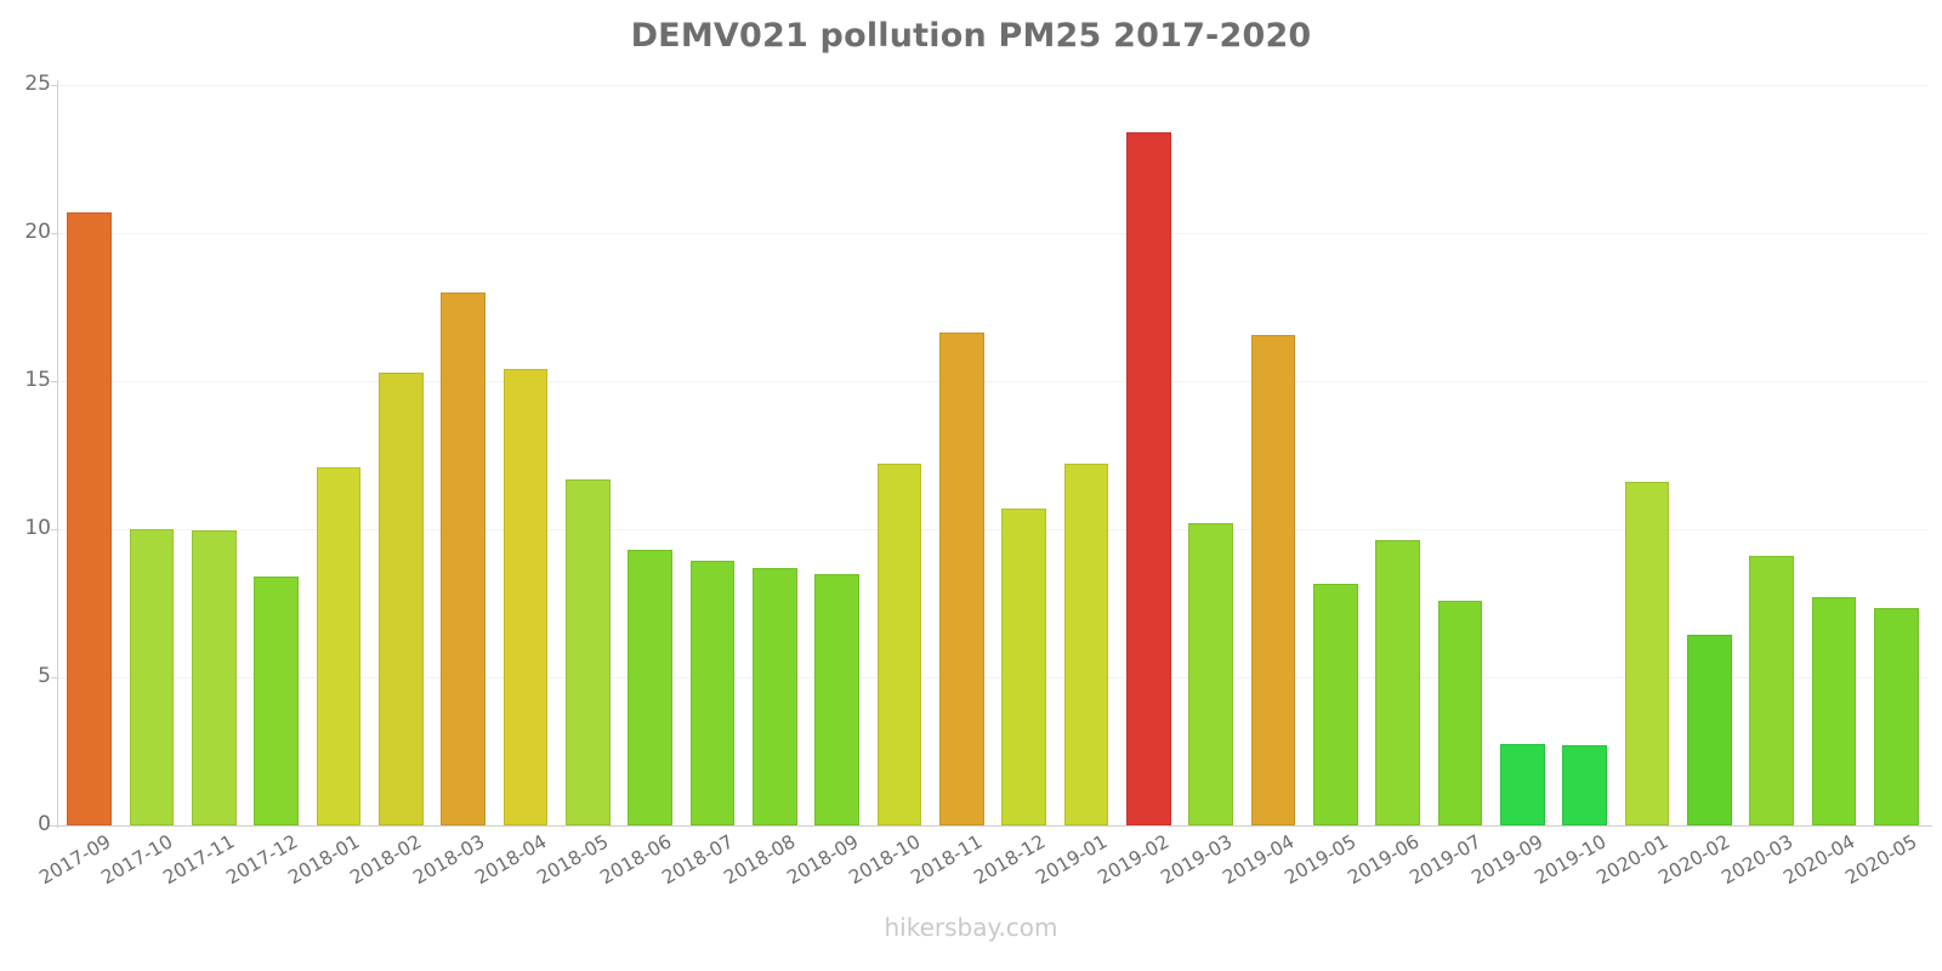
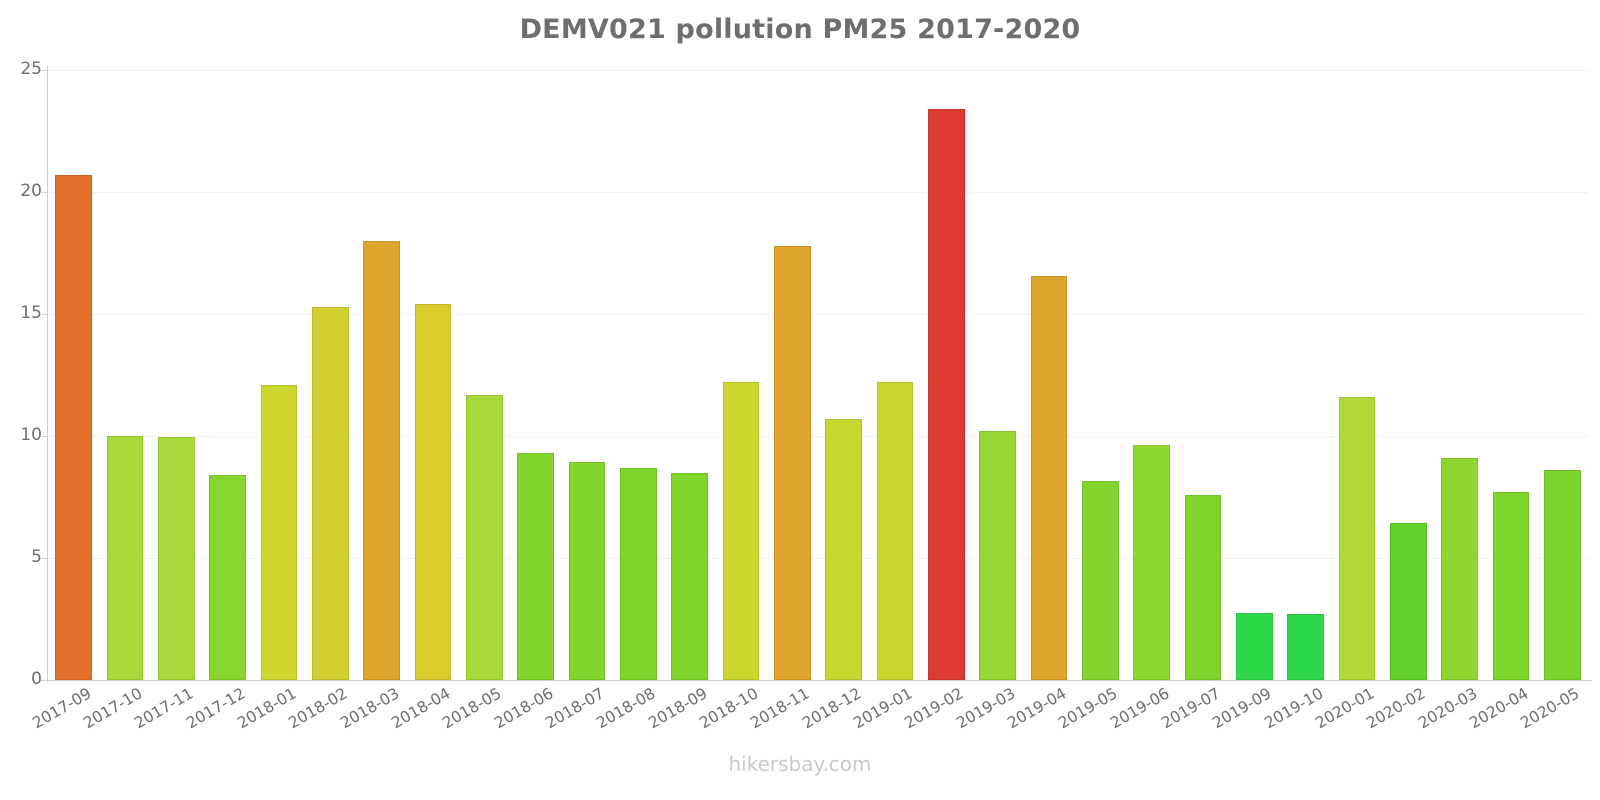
2018-11: 16.6 -> 17.8
2020-05: 7.3 -> 8.6
